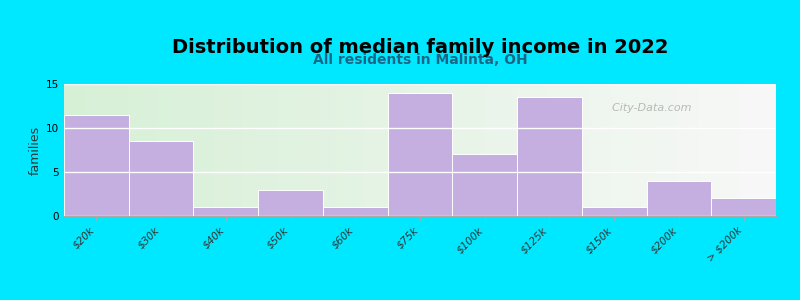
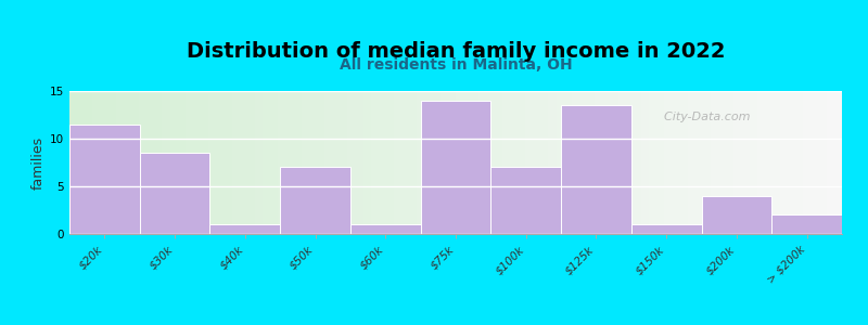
$50k: 3.0 -> 7.0
